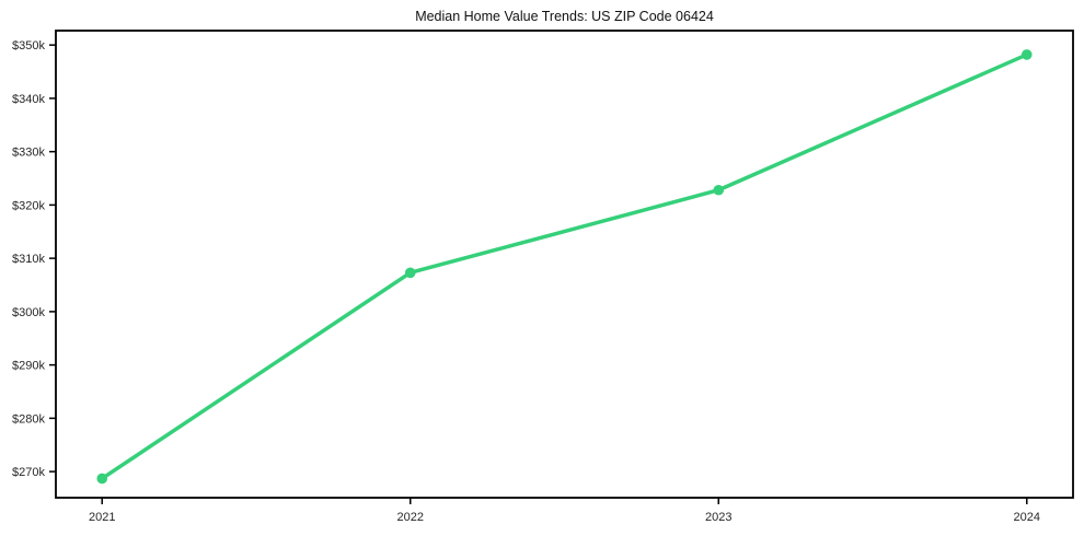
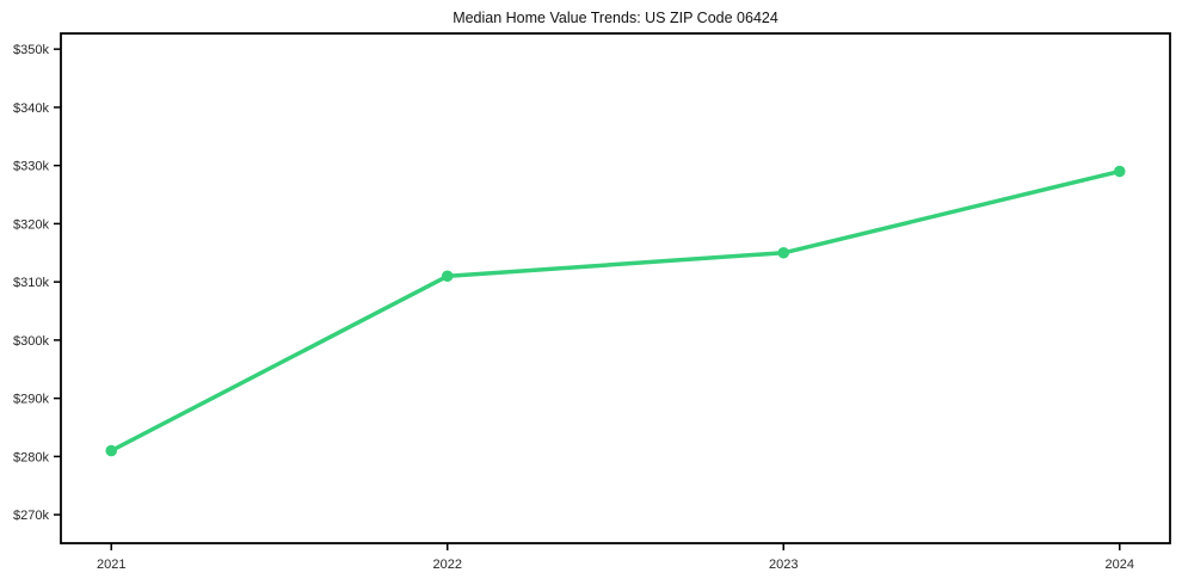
2021: $269k -> $281k
2022: $307k -> $311k
2023: $323k -> $315k
2024: $348k -> $329k
